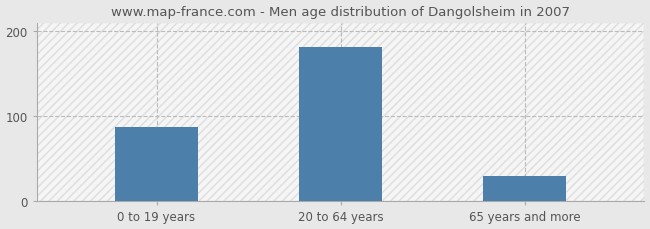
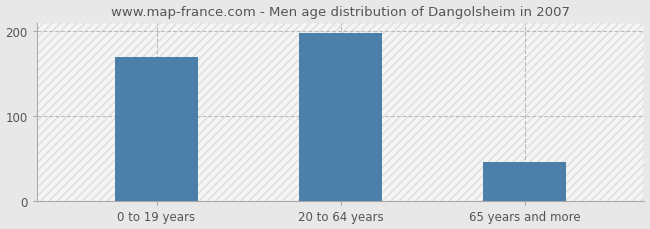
0 to 19 years: 88 -> 170
20 to 64 years: 182 -> 198
65 years and more: 30 -> 46
